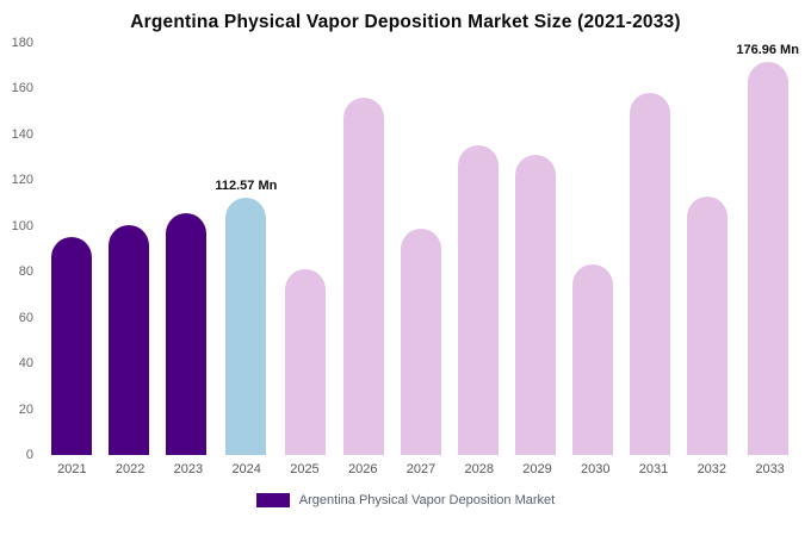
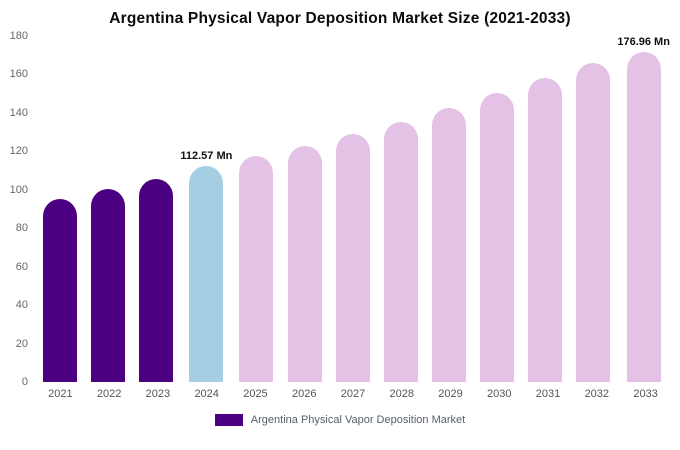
2025: 81 -> 118
2026: 156 -> 123
2027: 99 -> 129
2029: 131 -> 142
2030: 83 -> 150
2032: 113 -> 166
